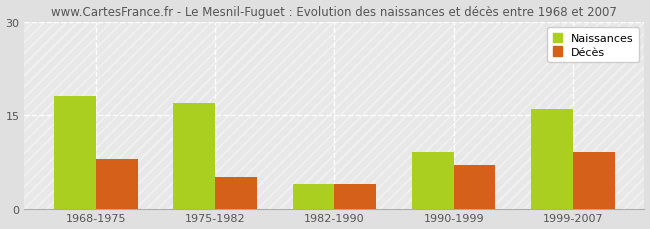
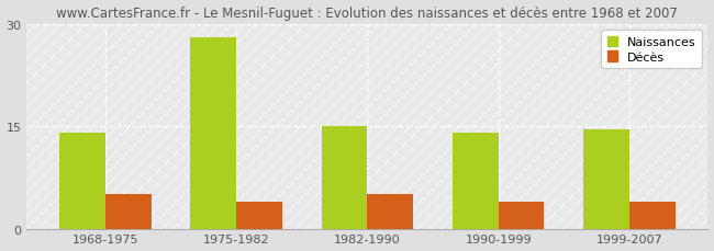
Naissances/1968-1975: 18.0 -> 14.0
Décès/1968-1975: 8 -> 5
Naissances/1975-1982: 17.0 -> 28.0
Décès/1975-1982: 5 -> 4
Naissances/1982-1990: 4.0 -> 15.0
Décès/1982-1990: 4 -> 5
Naissances/1990-1999: 9.0 -> 14.0
Décès/1990-1999: 7 -> 4
Naissances/1999-2007: 16.0 -> 14.5
Décès/1999-2007: 9 -> 4
